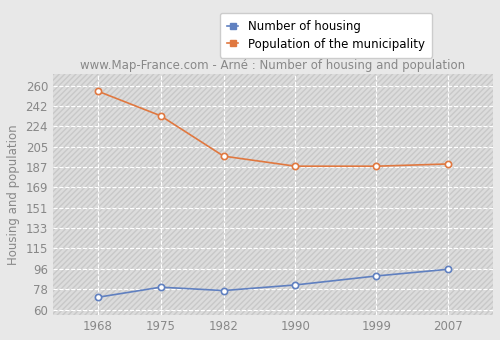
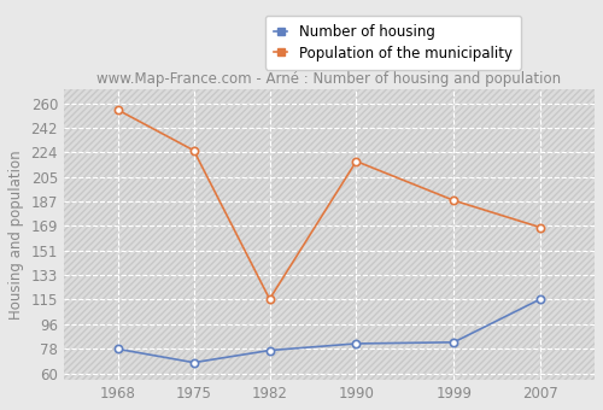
Number of housing/1968: 71 -> 78
Number of housing/1975: 80 -> 68
Population of the municipality/1975: 233 -> 225
Population of the municipality/1982: 197 -> 115
Population of the municipality/1990: 188 -> 217
Number of housing/1999: 90 -> 83
Number of housing/2007: 96 -> 115
Population of the municipality/2007: 190 -> 168
